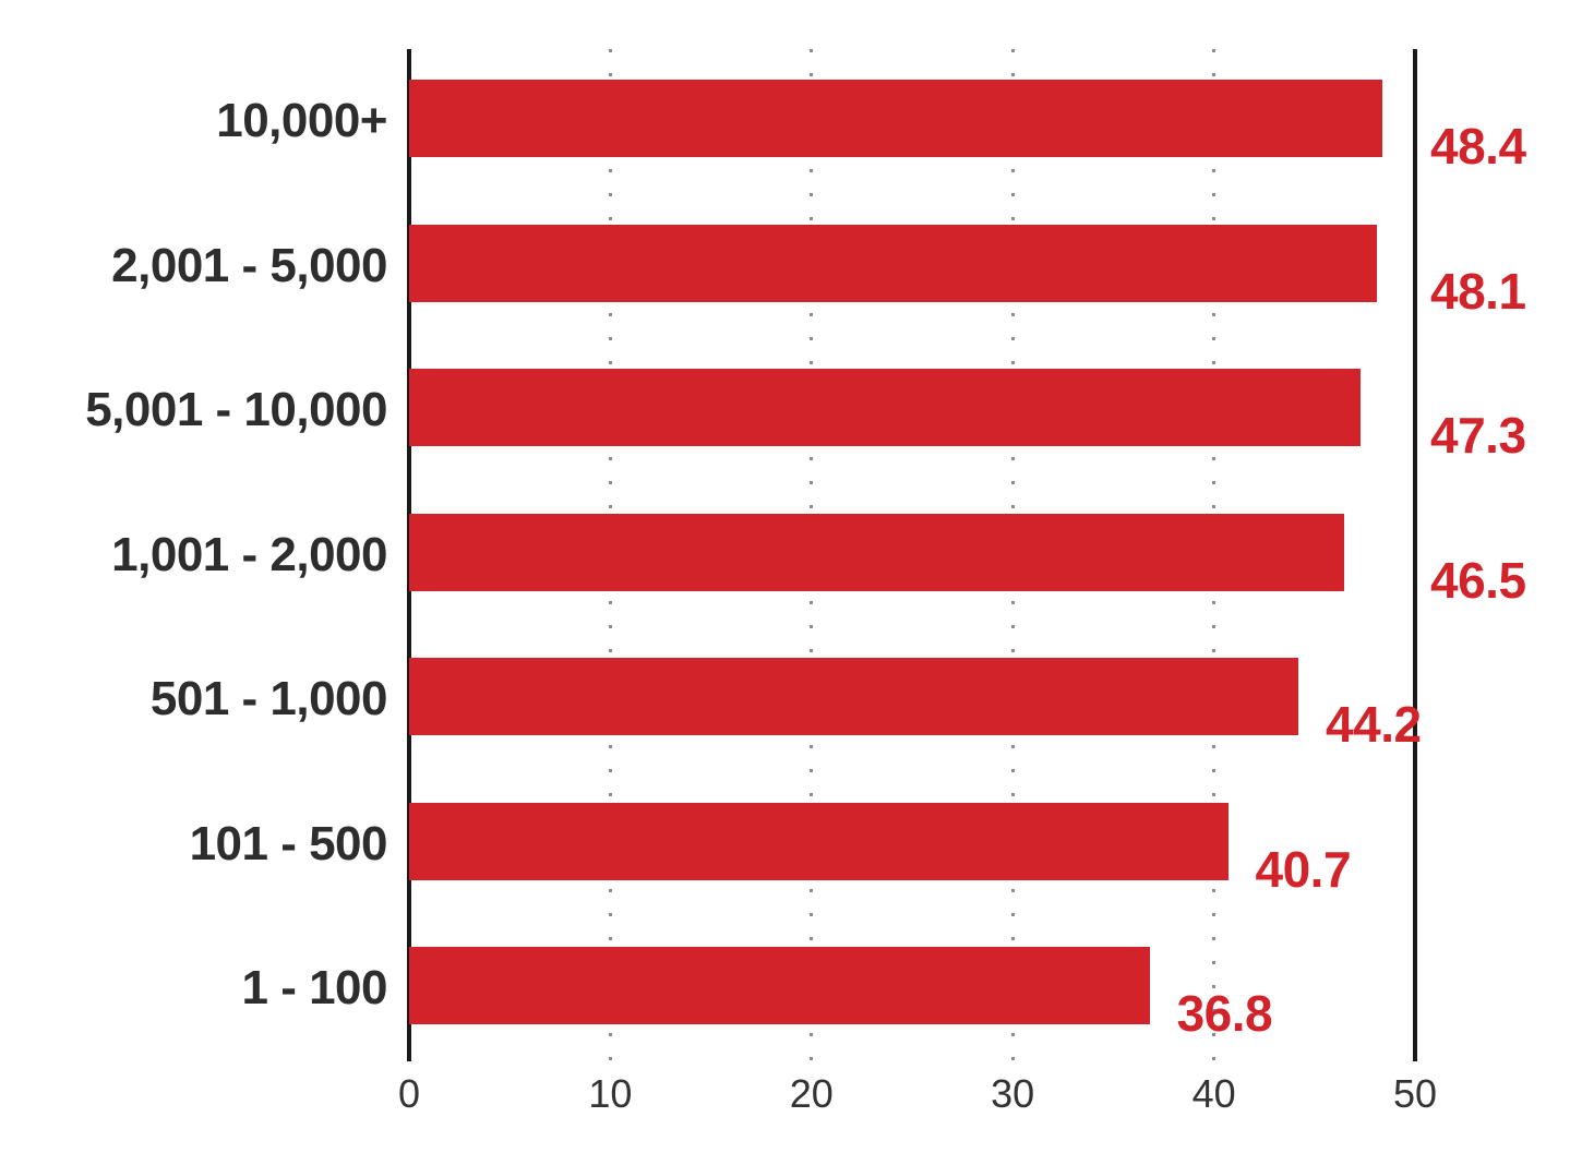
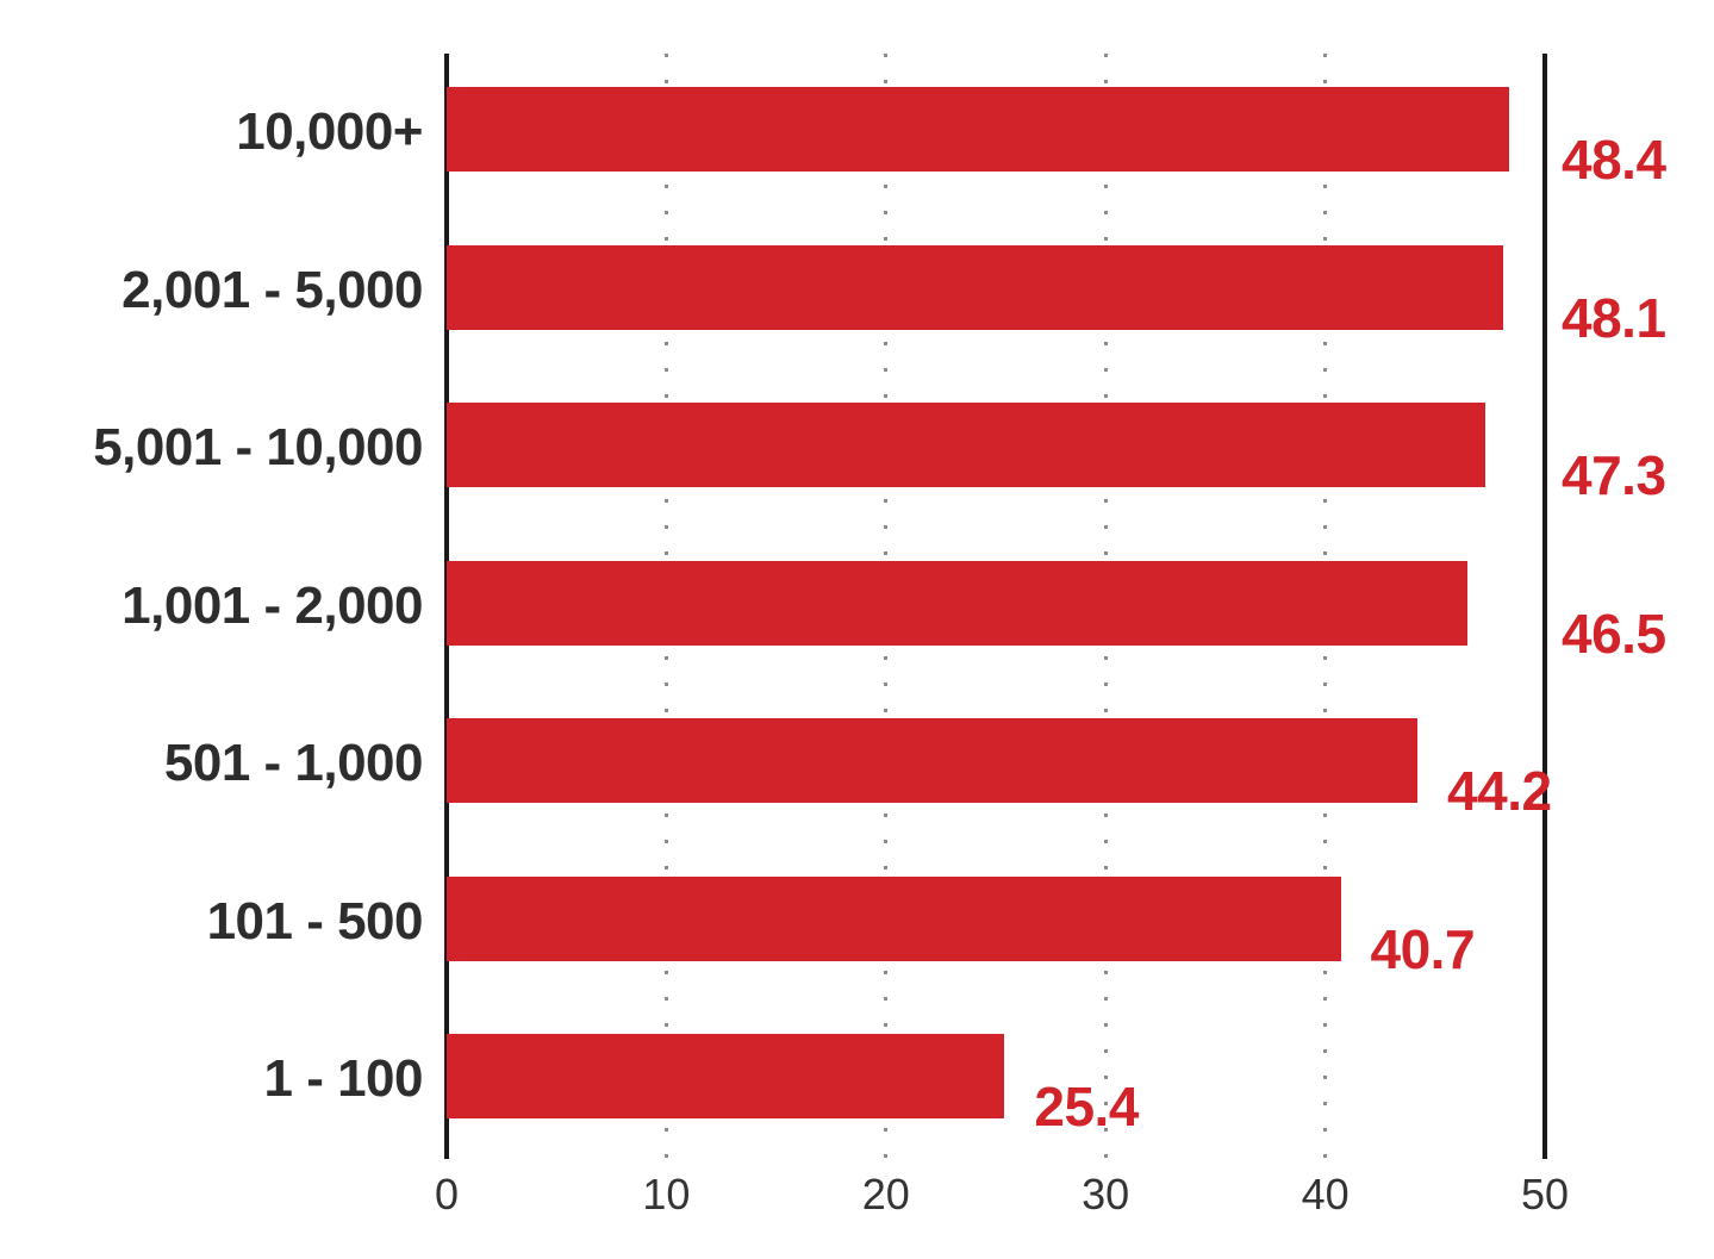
1 - 100: 36.8 -> 25.4
